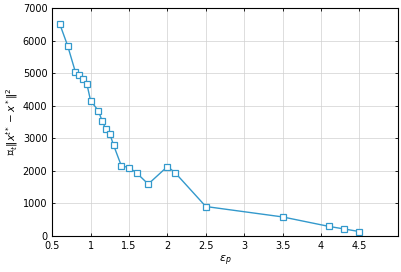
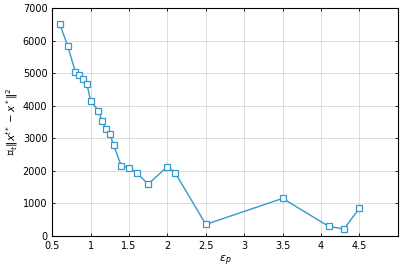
2.5: 900 -> 350
3.5: 580 -> 1150
4.5: 130 -> 850
